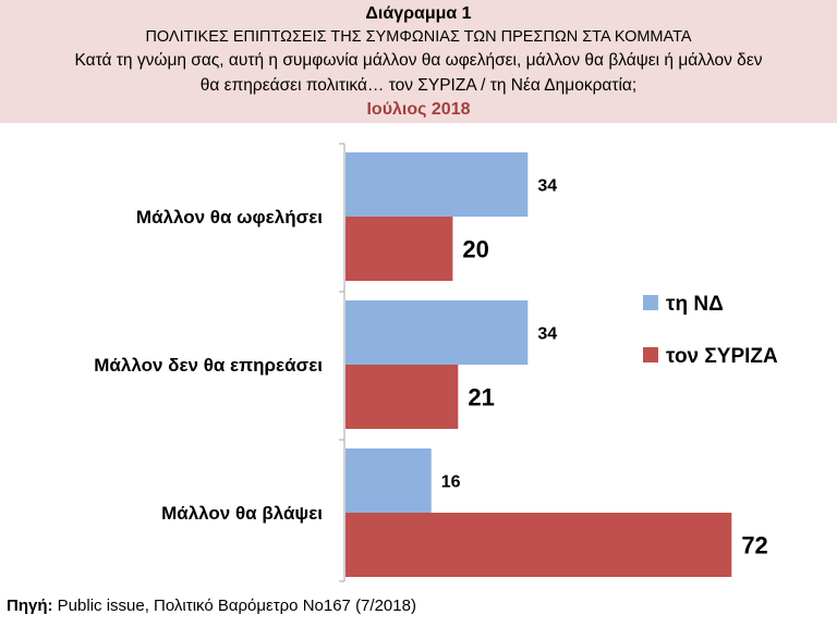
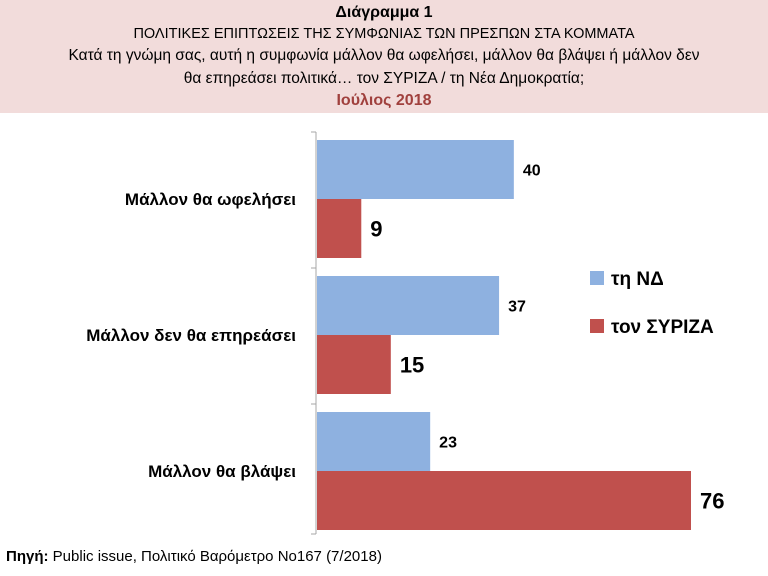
τη ΝΔ/Μάλλον θα ωφελήσει: 34 -> 40
τον ΣΥΡΙΖΑ/Μάλλον θα ωφελήσει: 20 -> 9
τη ΝΔ/Μάλλον δεν θα επηρεάσει: 34 -> 37
τον ΣΥΡΙΖΑ/Μάλλον δεν θα επηρεάσει: 21 -> 15
τη ΝΔ/Μάλλον θα βλάψει: 16 -> 23
τον ΣΥΡΙΖΑ/Μάλλον θα βλάψει: 72 -> 76
